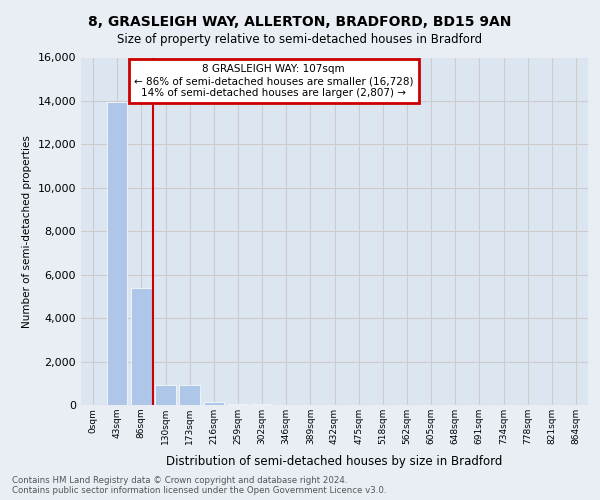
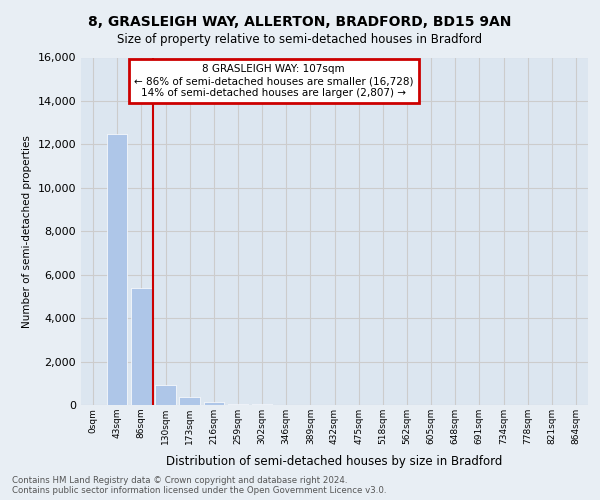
43sqm: 13,950 -> 12,500
173sqm: 900 -> 350
